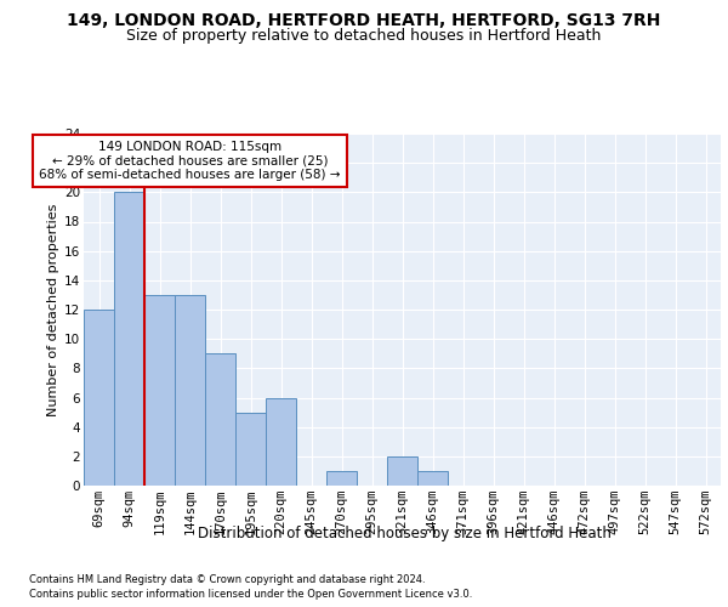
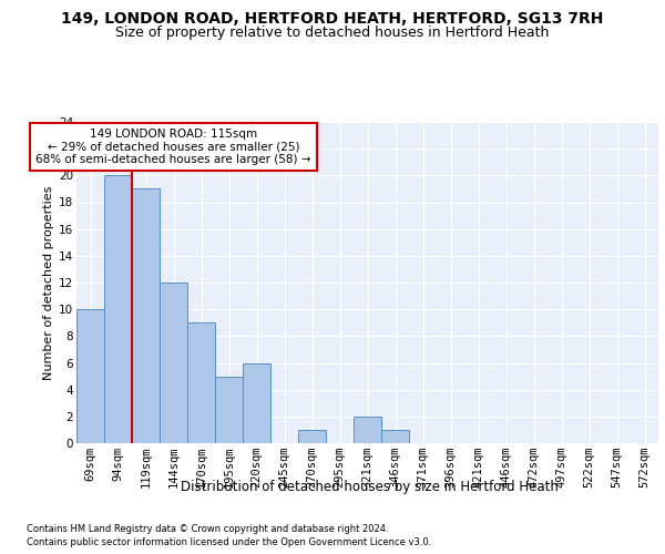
69sqm: 12 -> 10
119sqm: 13 -> 19
144sqm: 13 -> 12
